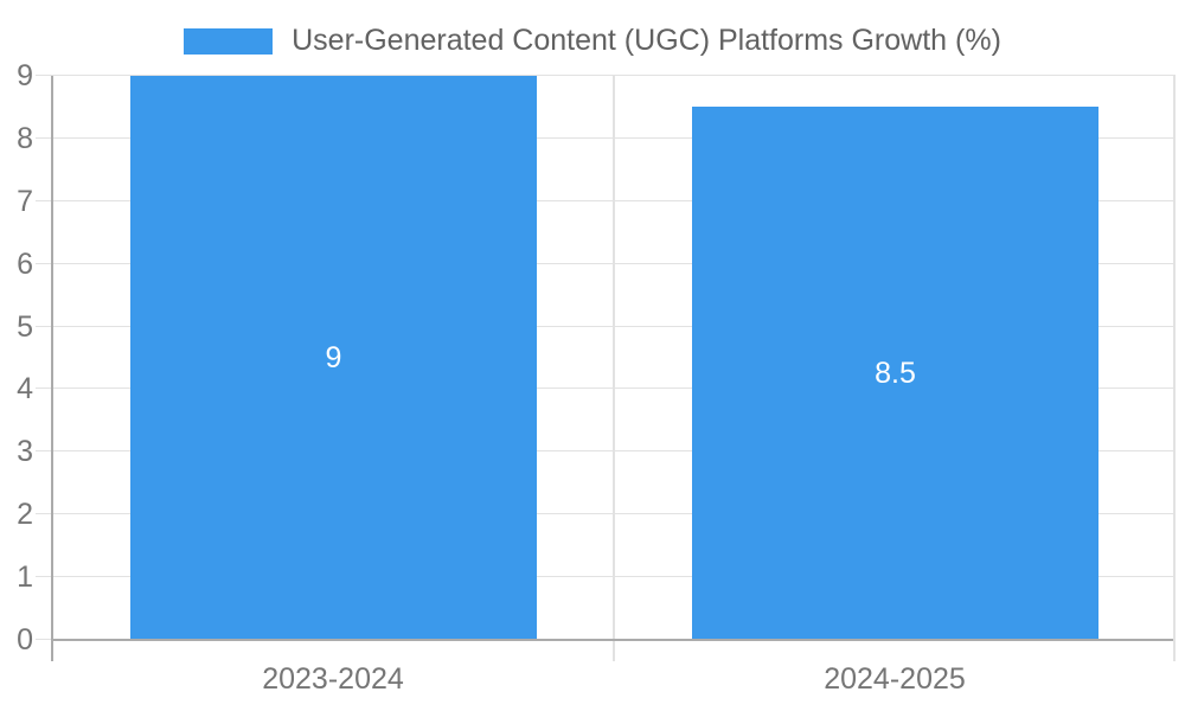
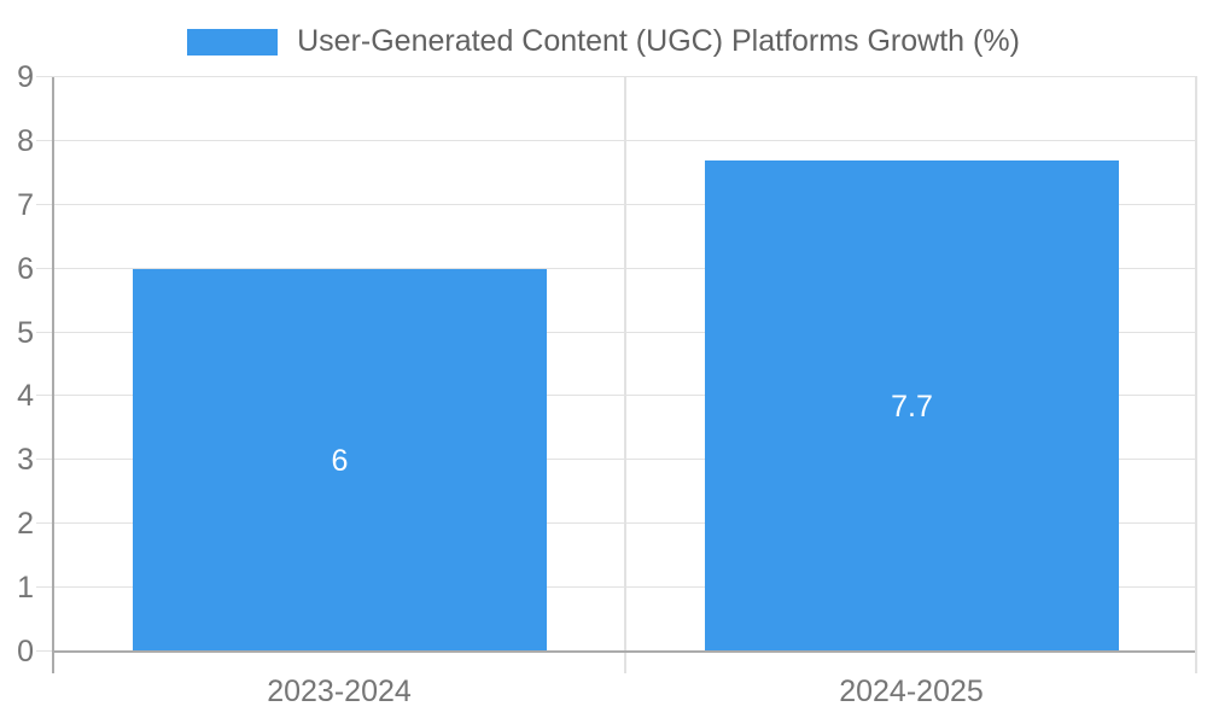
2023-2024: 9 -> 6
2024-2025: 8.5 -> 7.7
